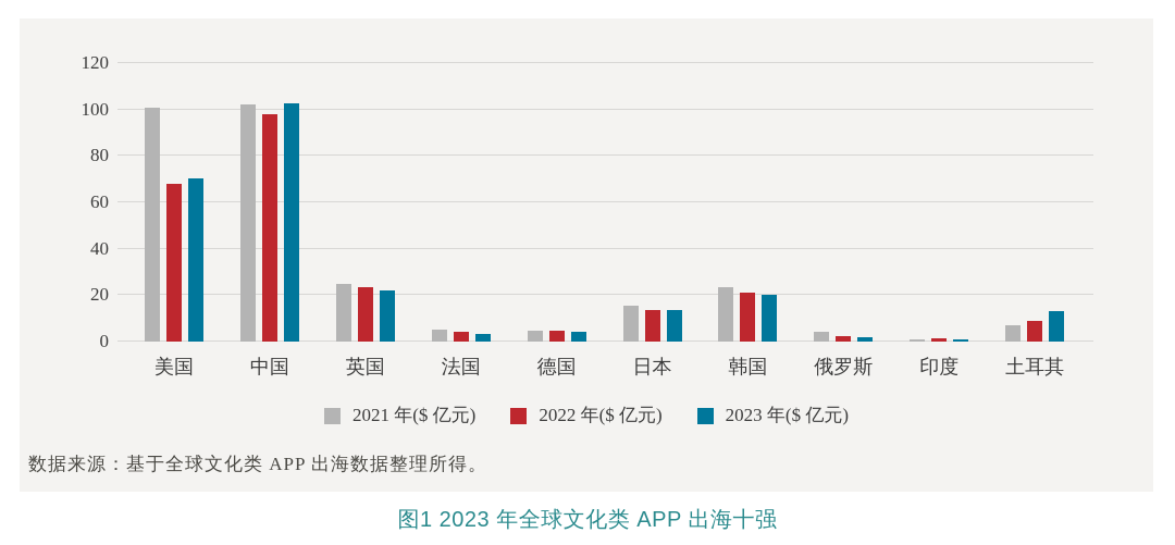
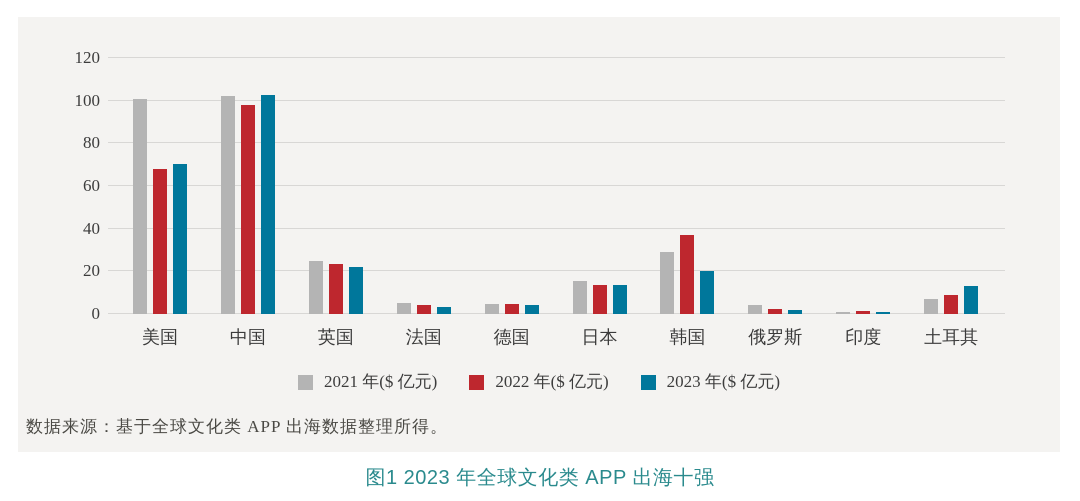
2021 年($ 亿元)/韩国: 24 -> 29
2022 年($ 亿元)/韩国: 21 -> 37
